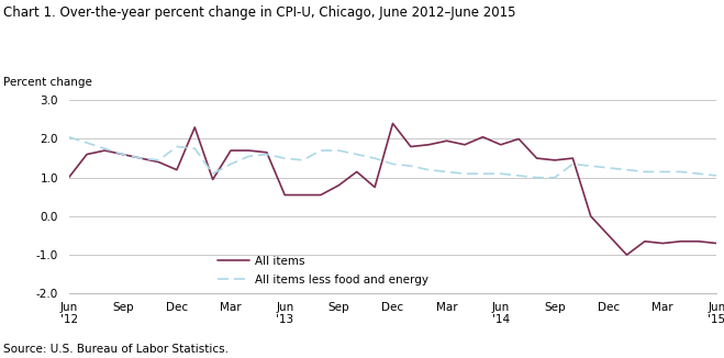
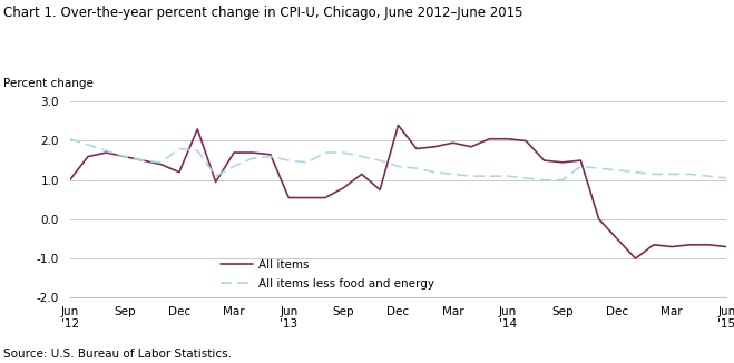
All items/Jun '14: 1.85 -> 2.05
